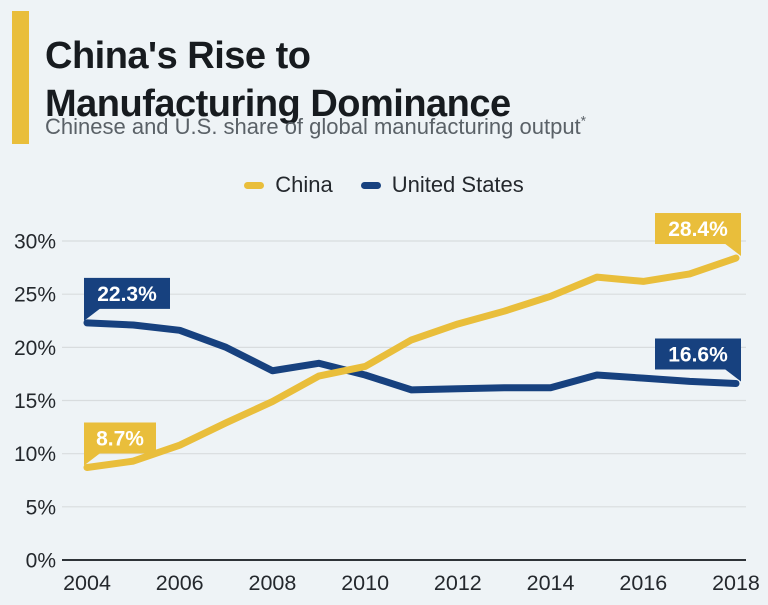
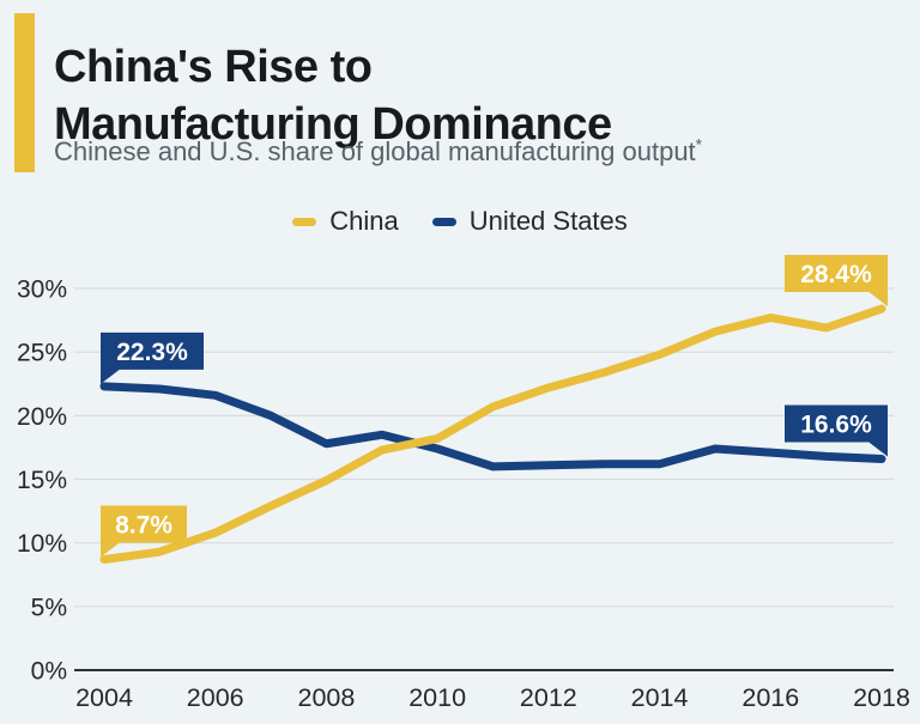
China/2016: 26.2% -> 27.7%
